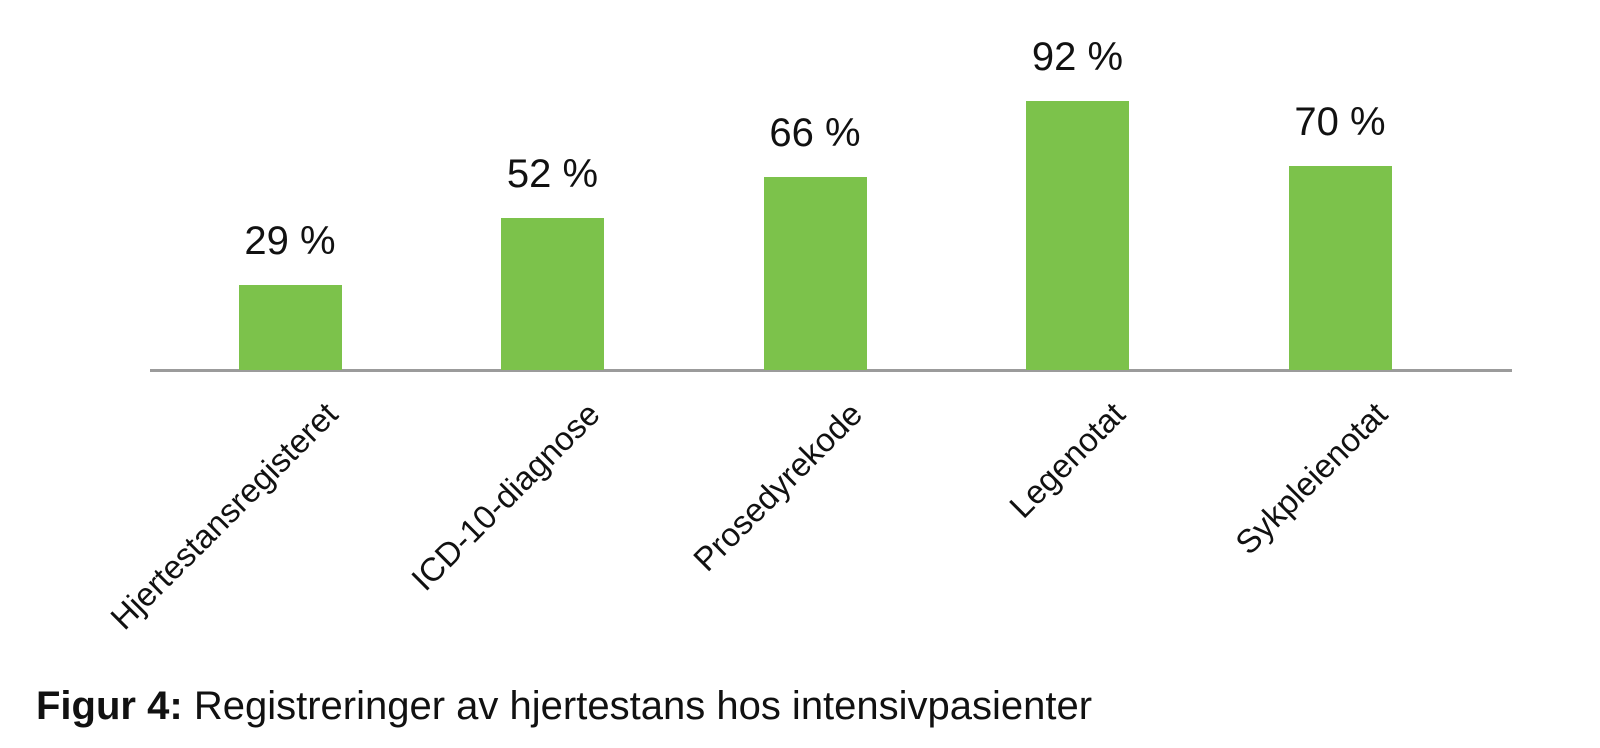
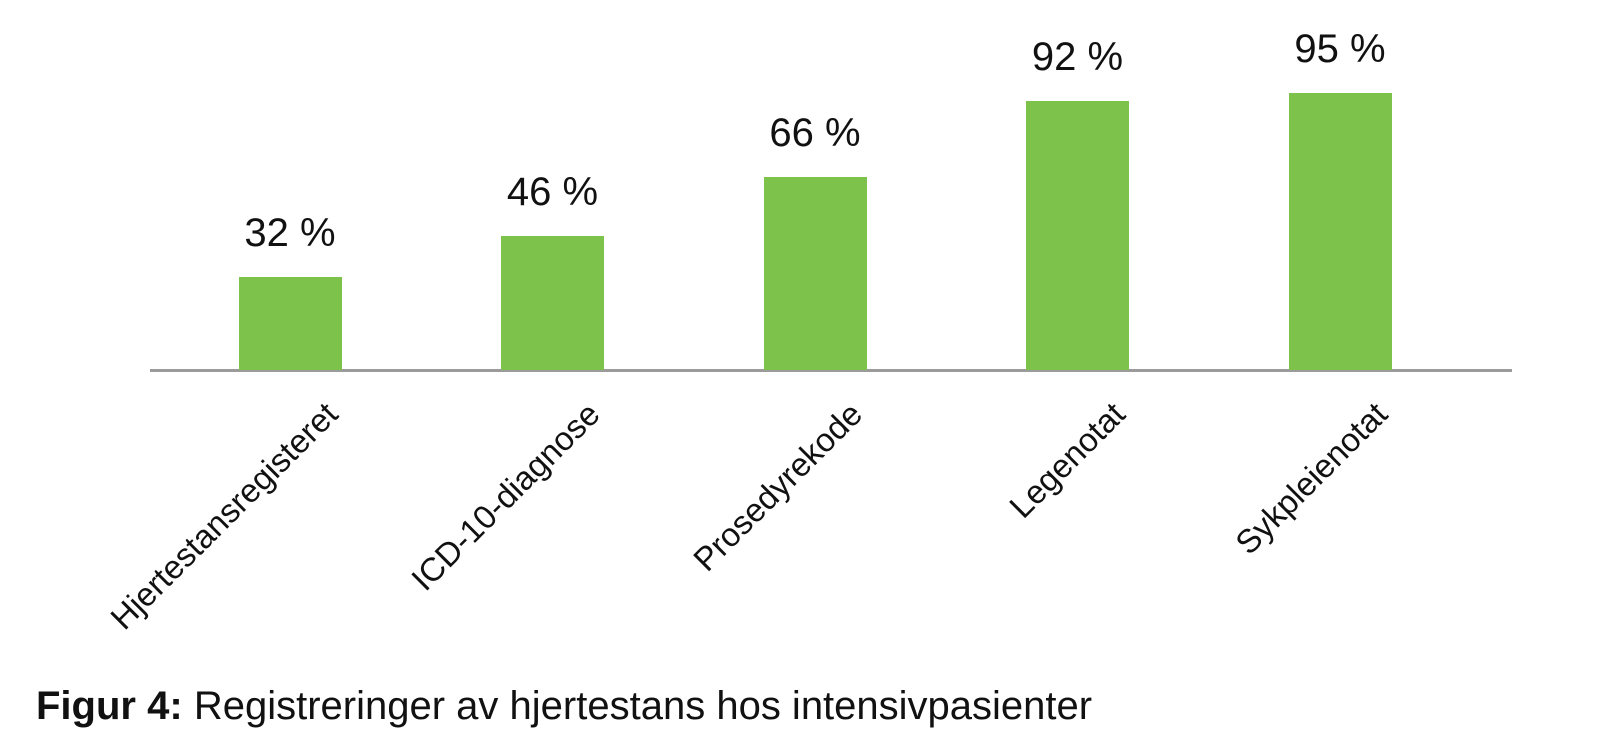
Hjertestansregisteret: 29 -> 32
ICD-10-diagnose: 52 -> 46
Sykpleienotat: 70 -> 95
